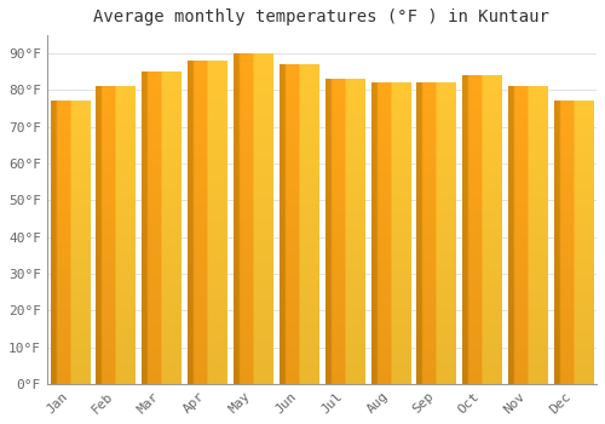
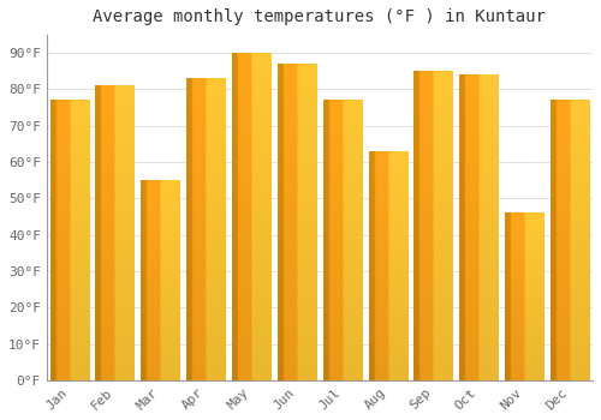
Mar: 85°F -> 55°F
Apr: 88°F -> 83°F
Jul: 83°F -> 77°F
Aug: 82°F -> 63°F
Sep: 82°F -> 85°F
Nov: 81°F -> 46°F
